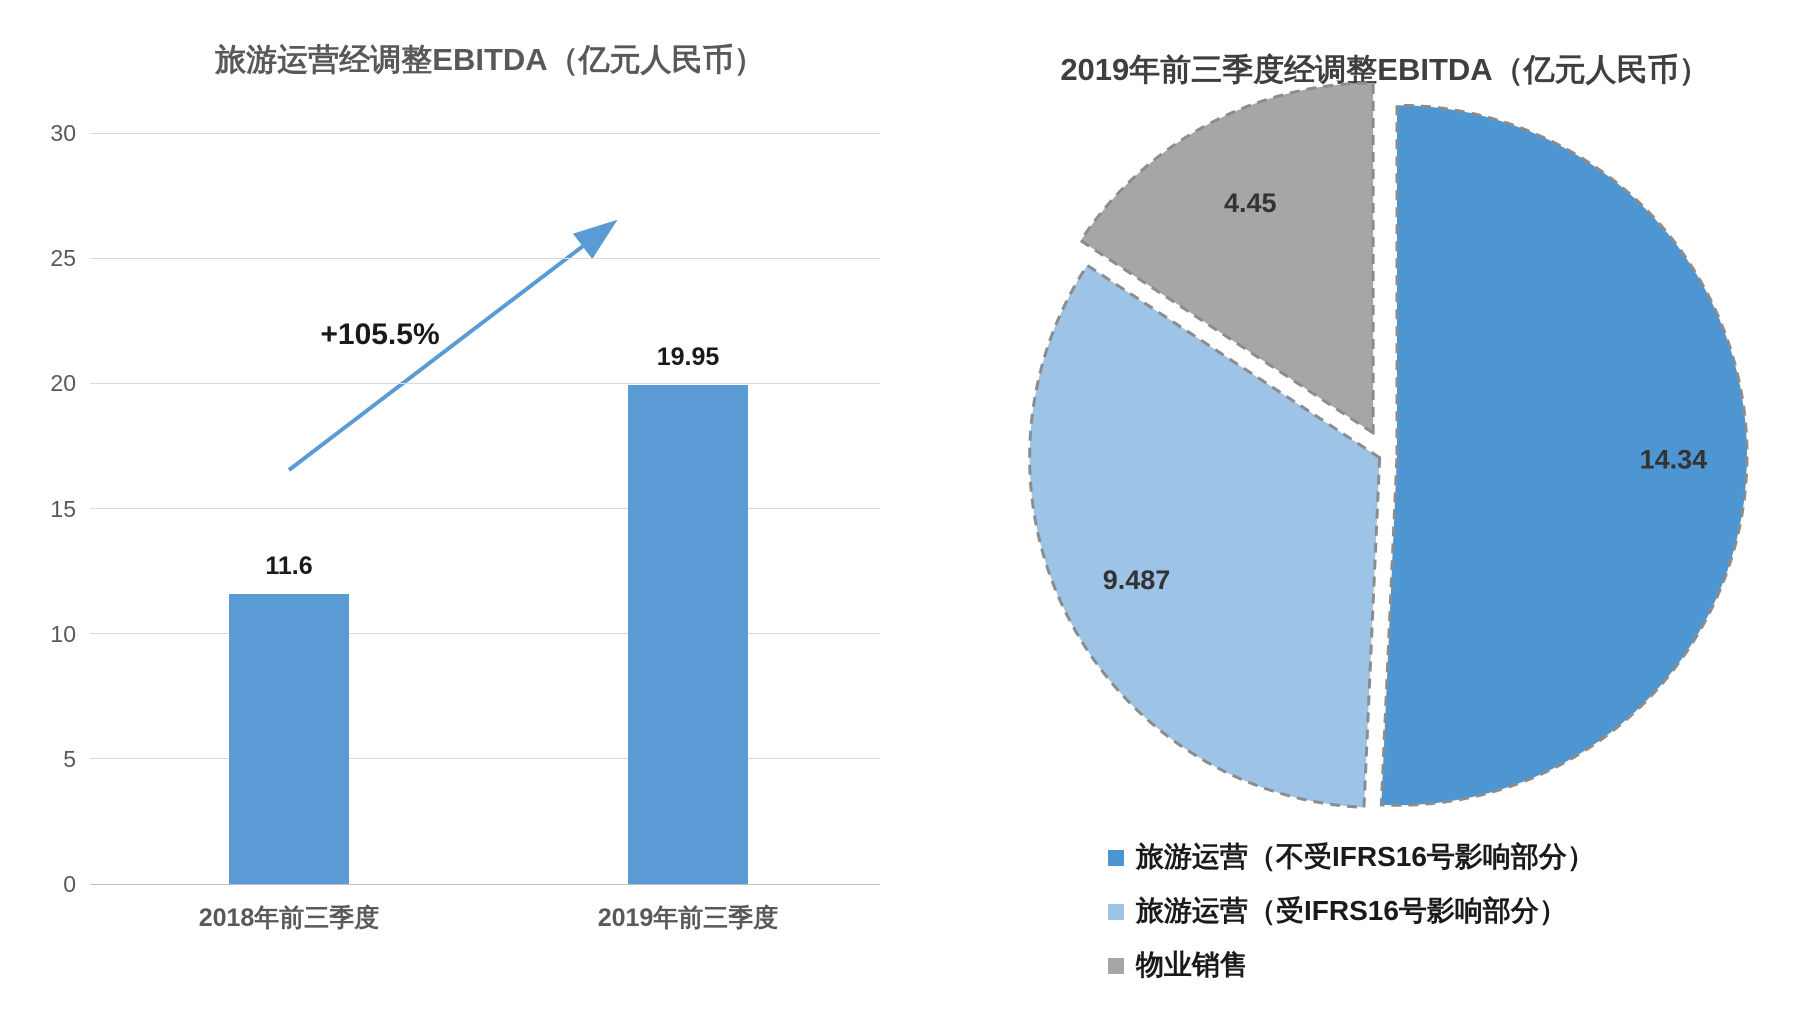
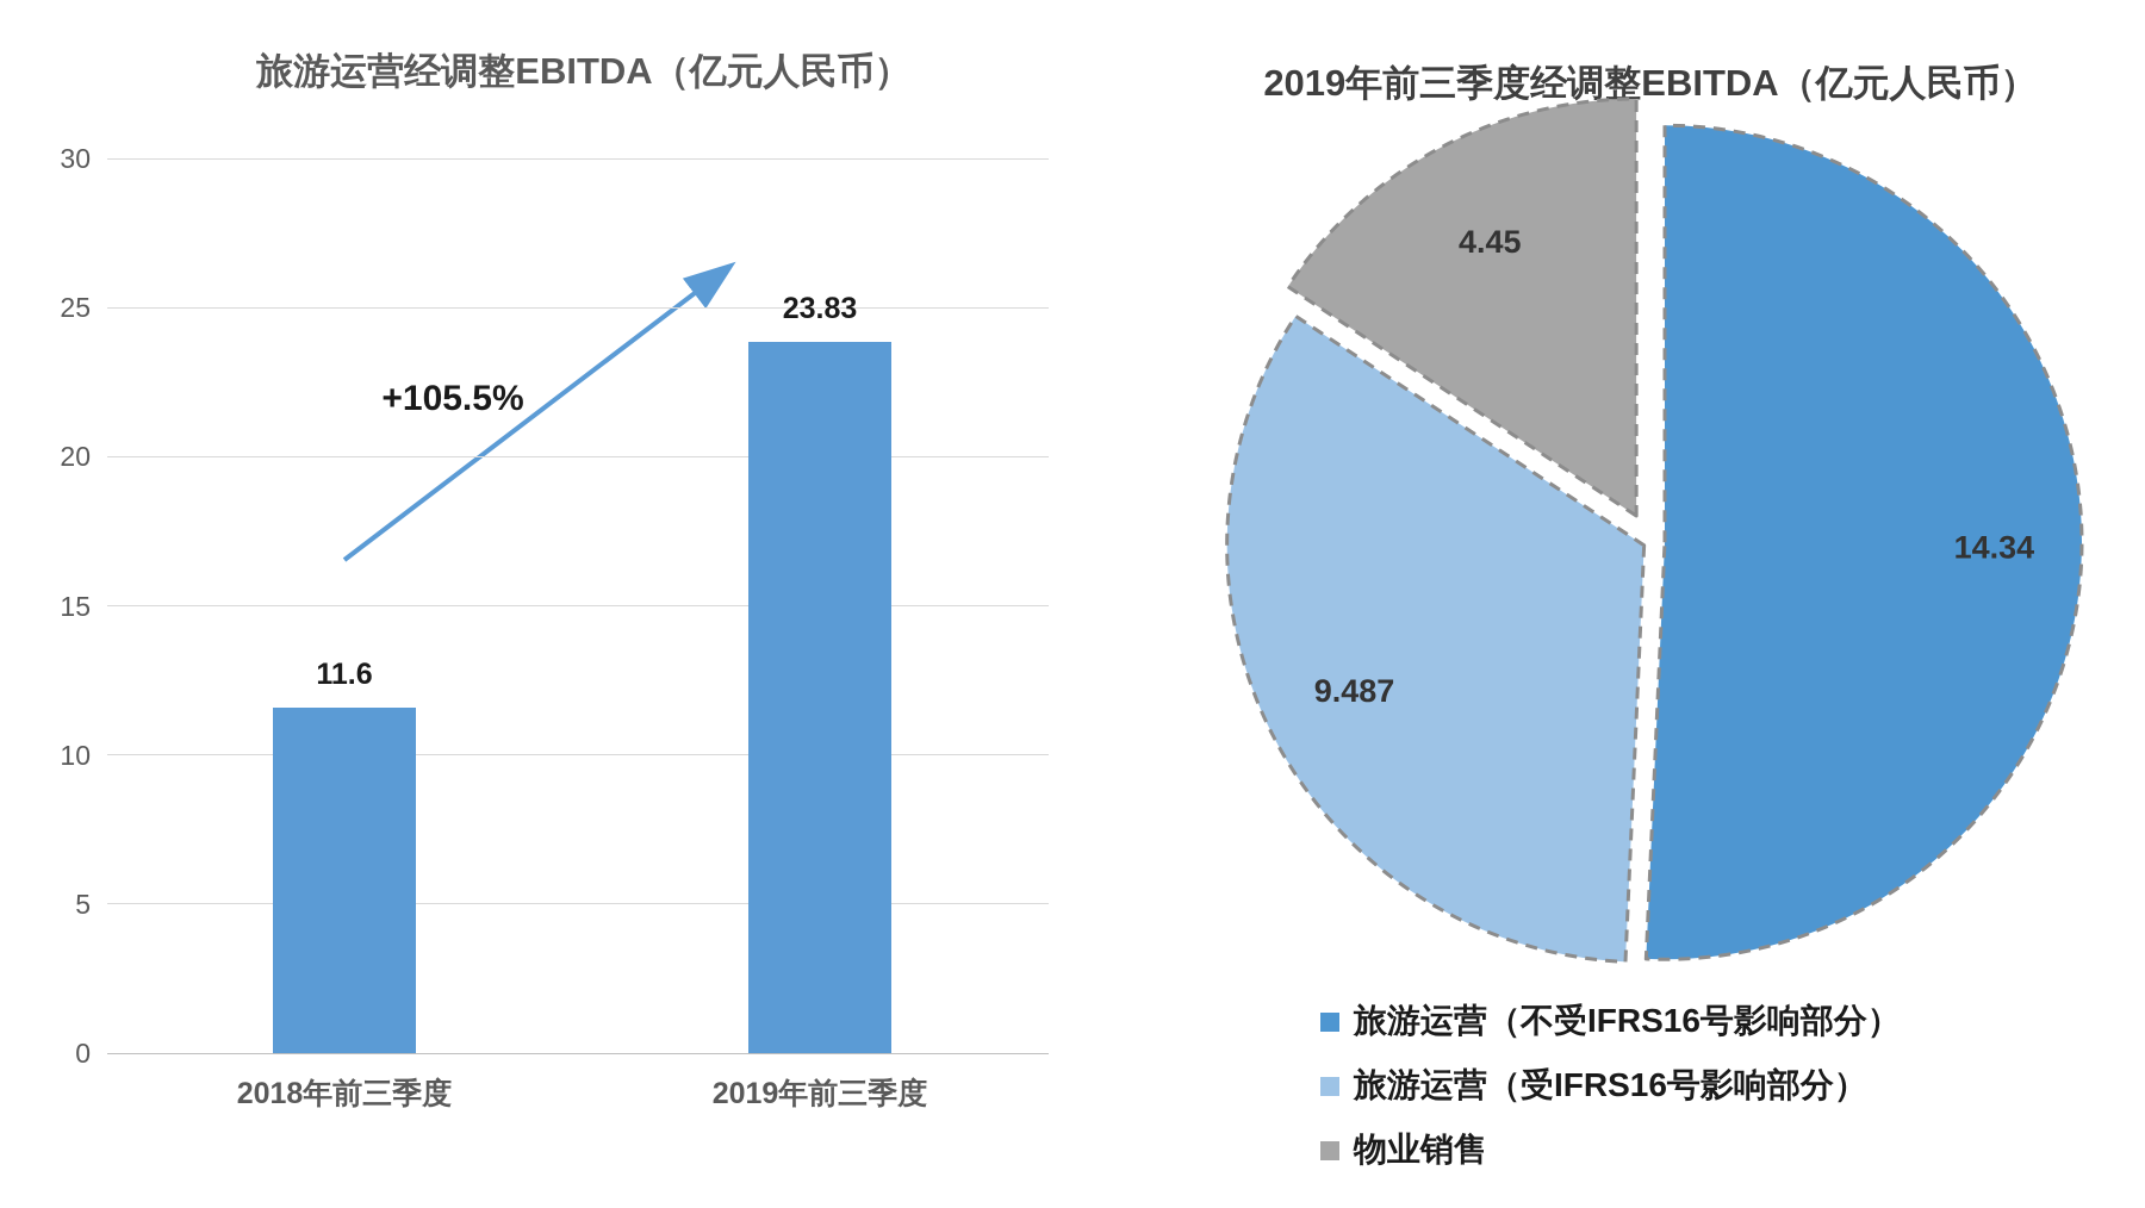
旅游运营经调整EBITDA（亿元人民币）/2019年前三季度: 19.95 -> 23.83
